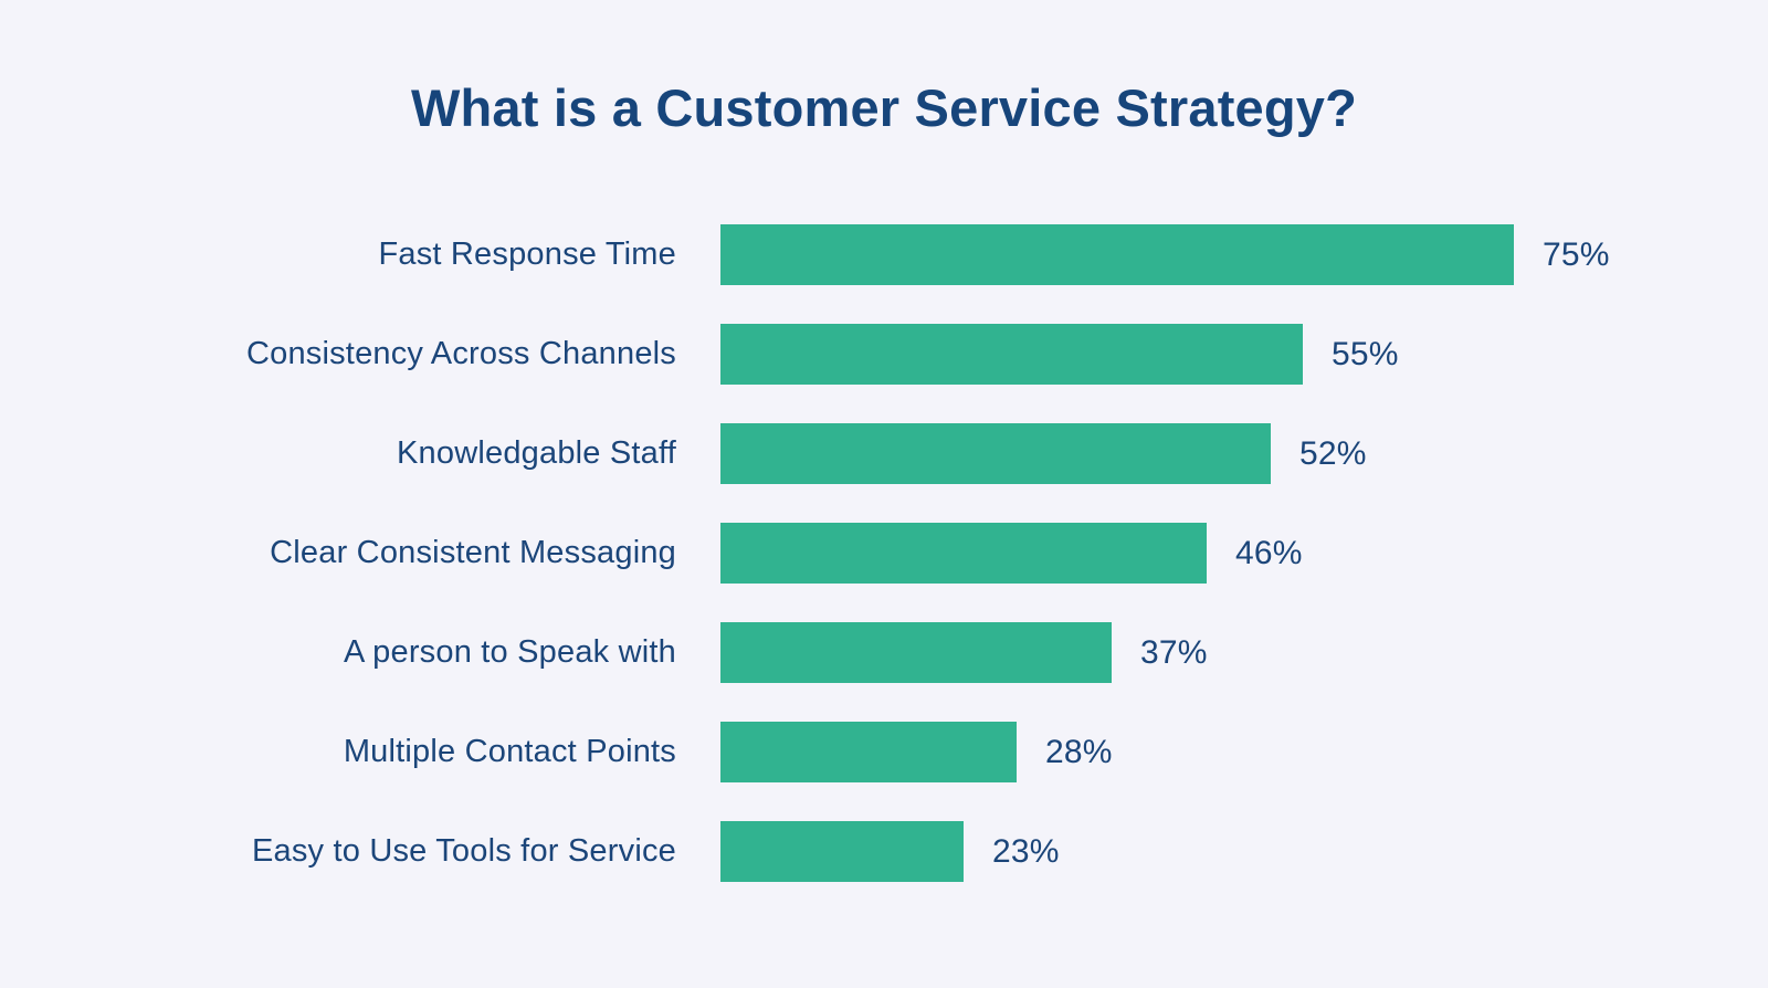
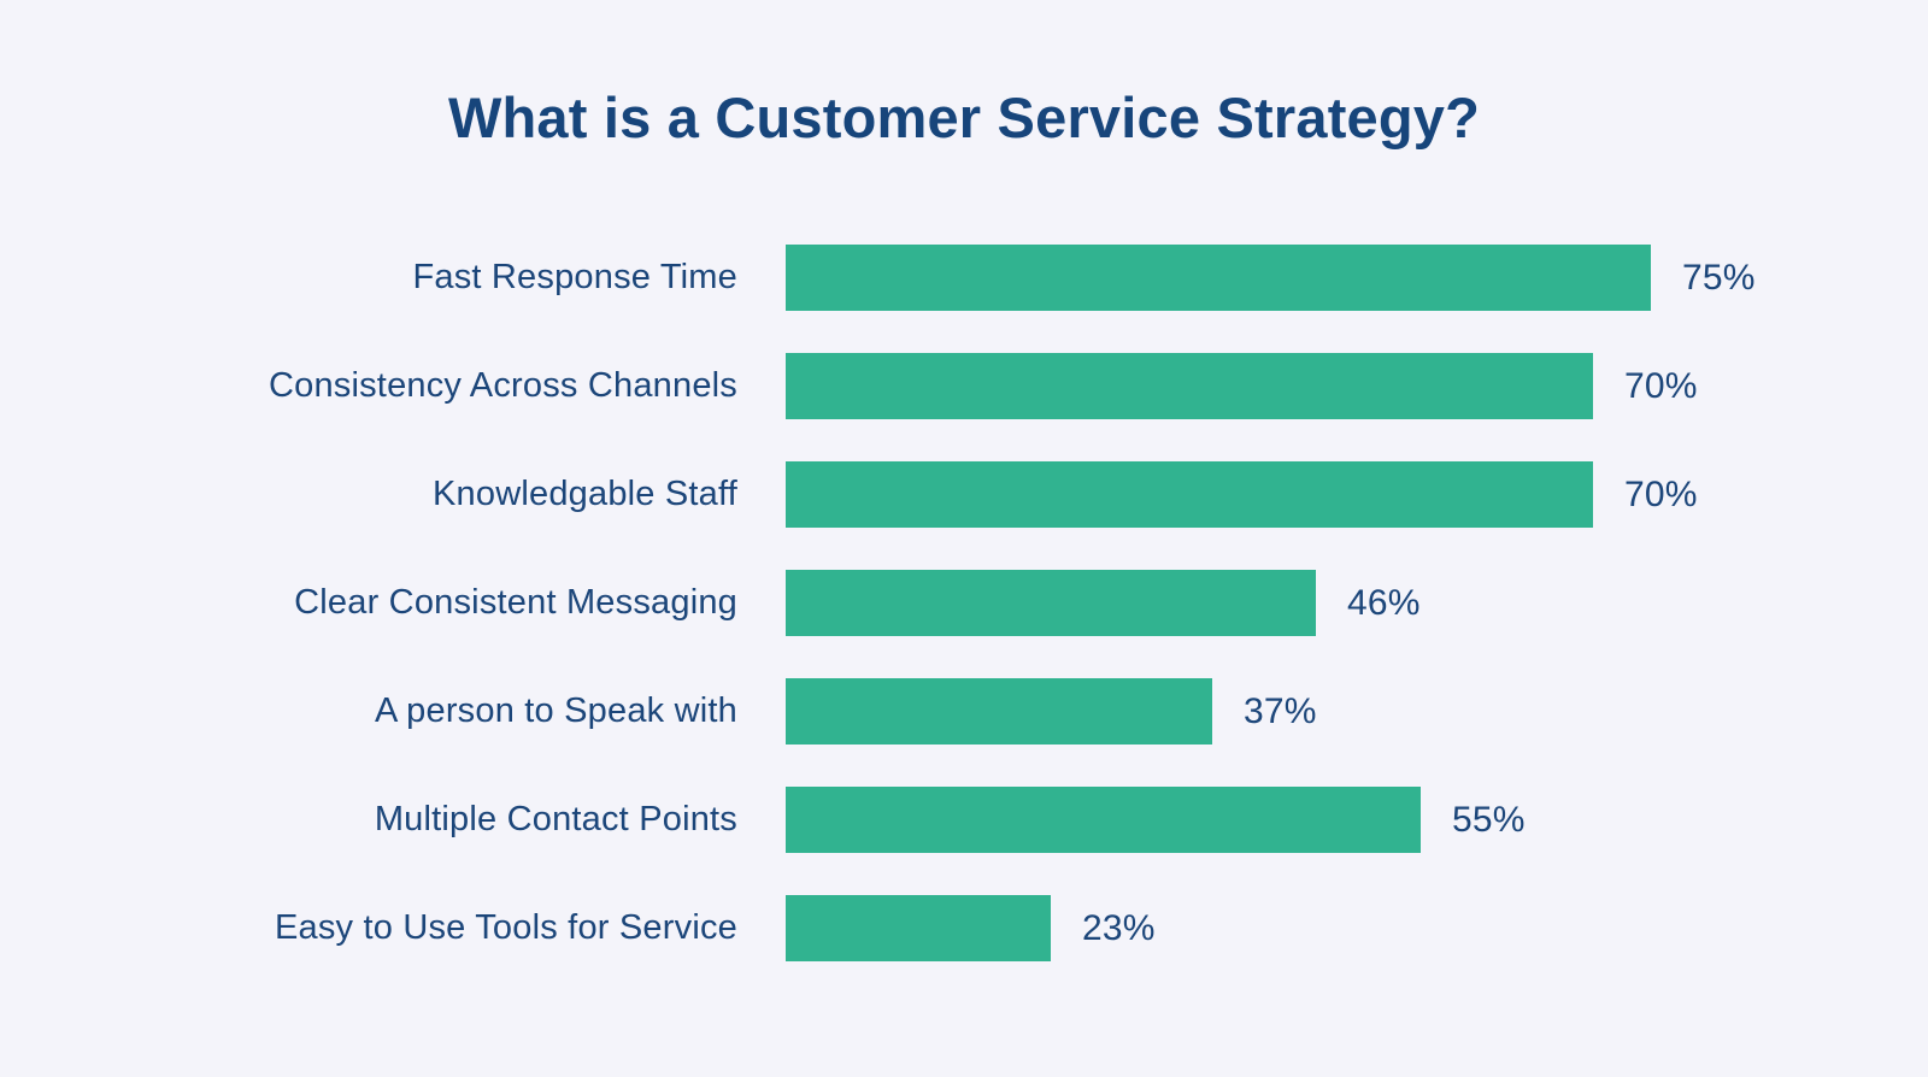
Consistency Across Channels: 55% -> 70%
Knowledgable Staff: 52% -> 70%
Multiple Contact Points: 28% -> 55%
